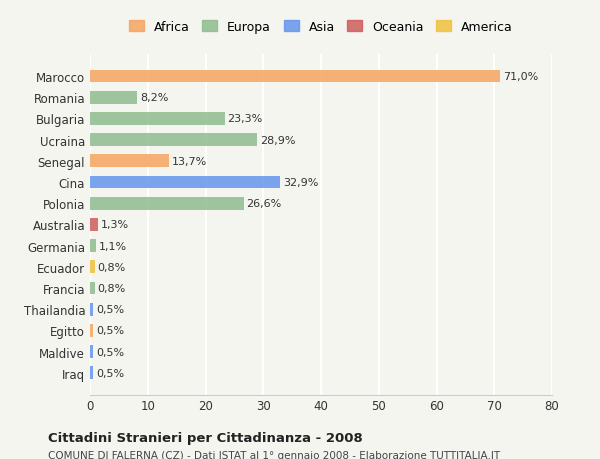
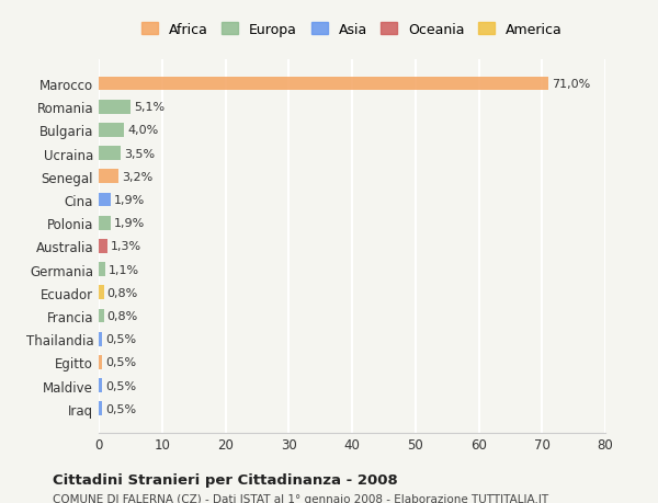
Romania: 8,2% -> 5,1%
Bulgaria: 23,3% -> 4,0%
Ucraina: 28,9% -> 3,5%
Senegal: 13,7% -> 3,2%
Cina: 32,9% -> 1,9%
Polonia: 26,6% -> 1,9%
